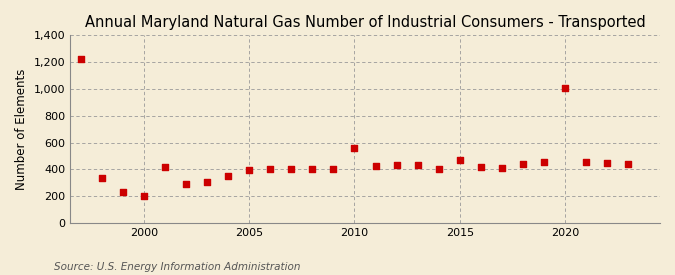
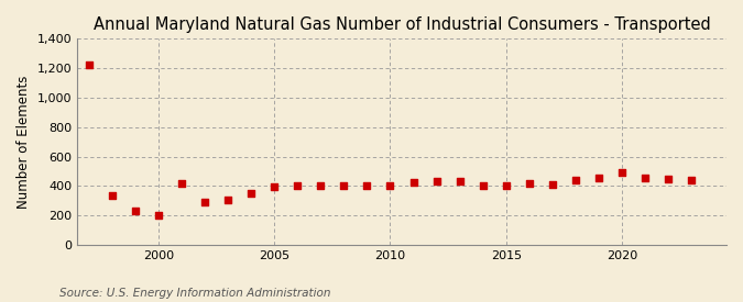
2010: 560 -> 400
2015: 470 -> 400
2020: 1,010 -> 500
